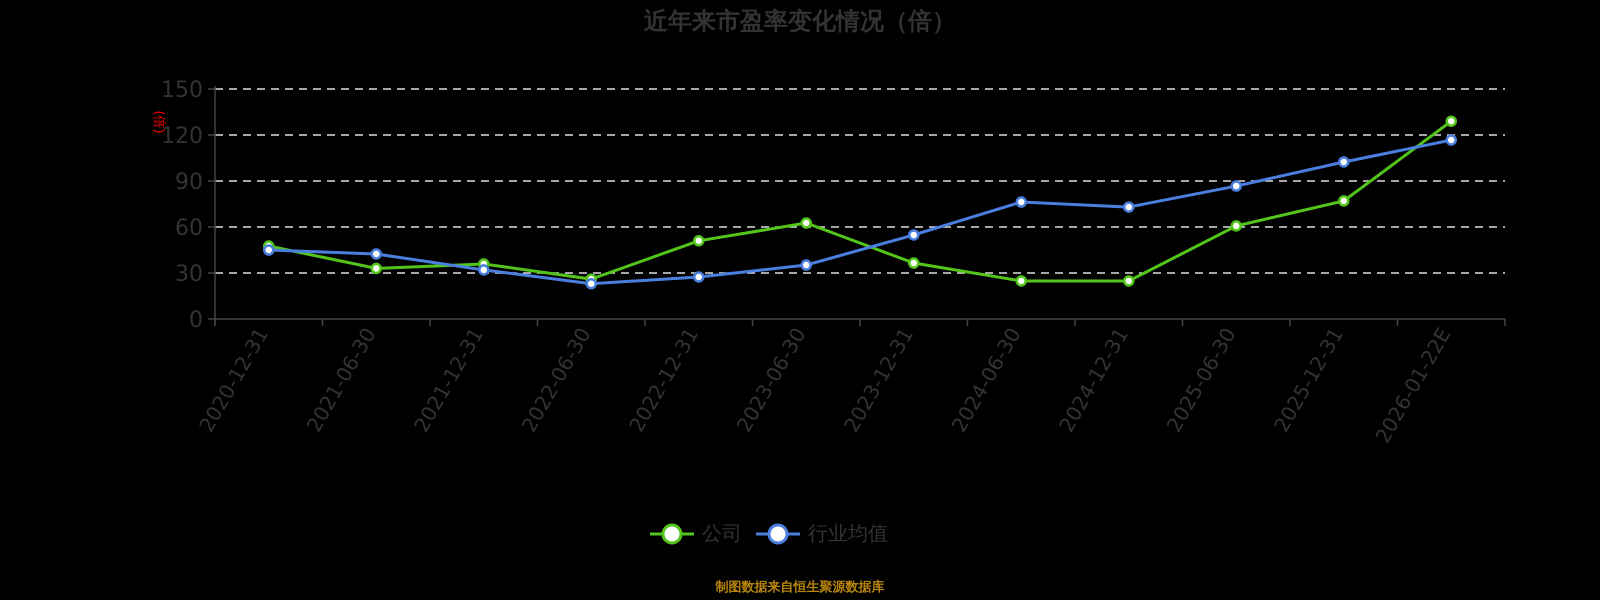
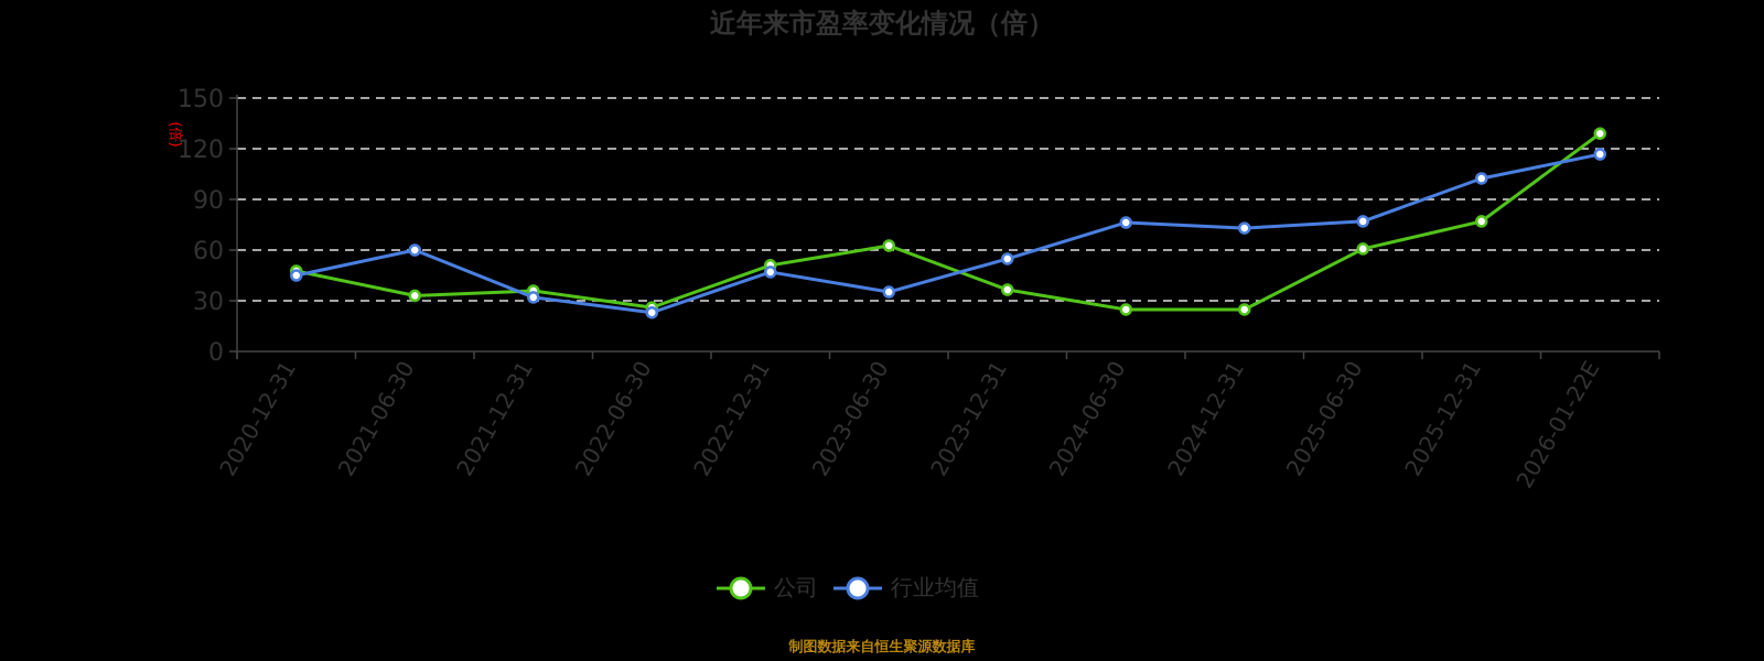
行业均值/2021-06-30: 42 -> 60
行业均值/2022-12-31: 27 -> 47
行业均值/2025-06-30: 87 -> 77
